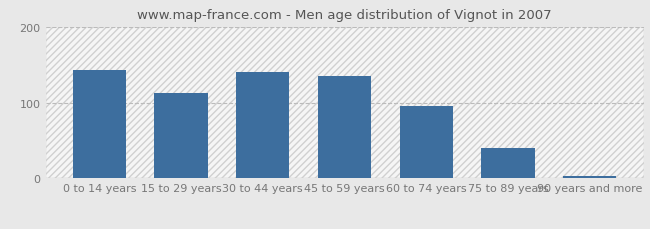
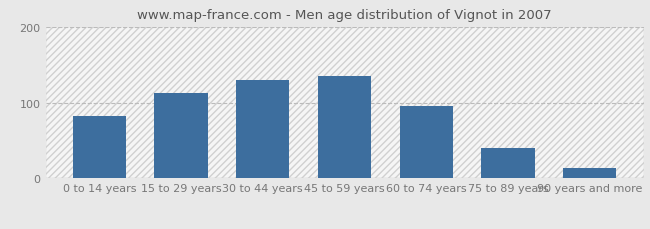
0 to 14 years: 143 -> 82
30 to 44 years: 140 -> 130
90 years and more: 3 -> 14
